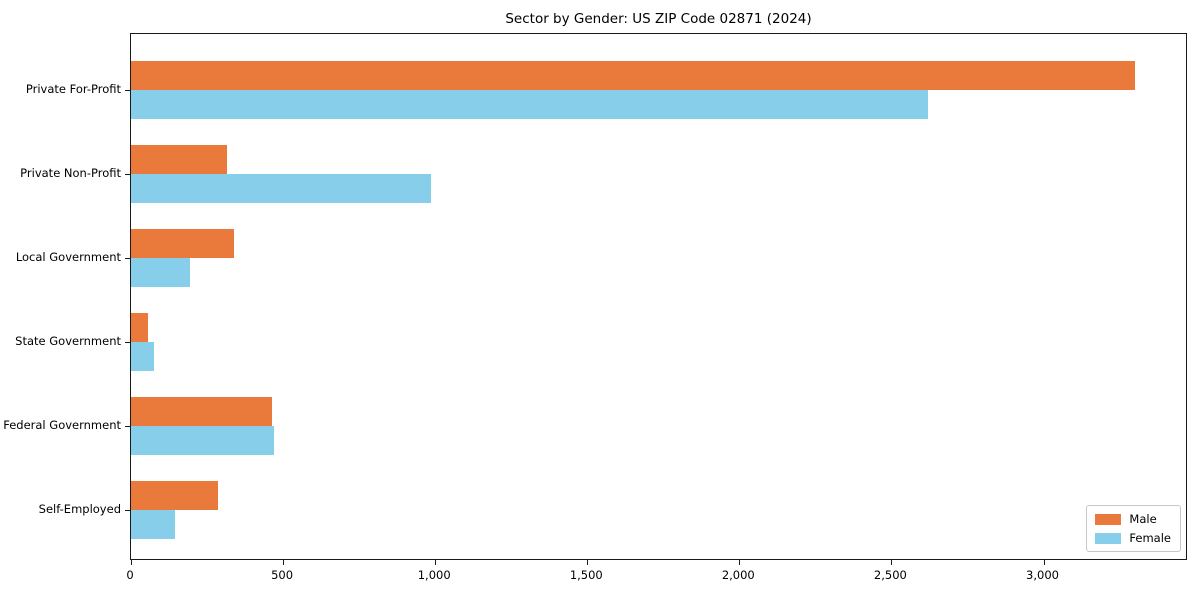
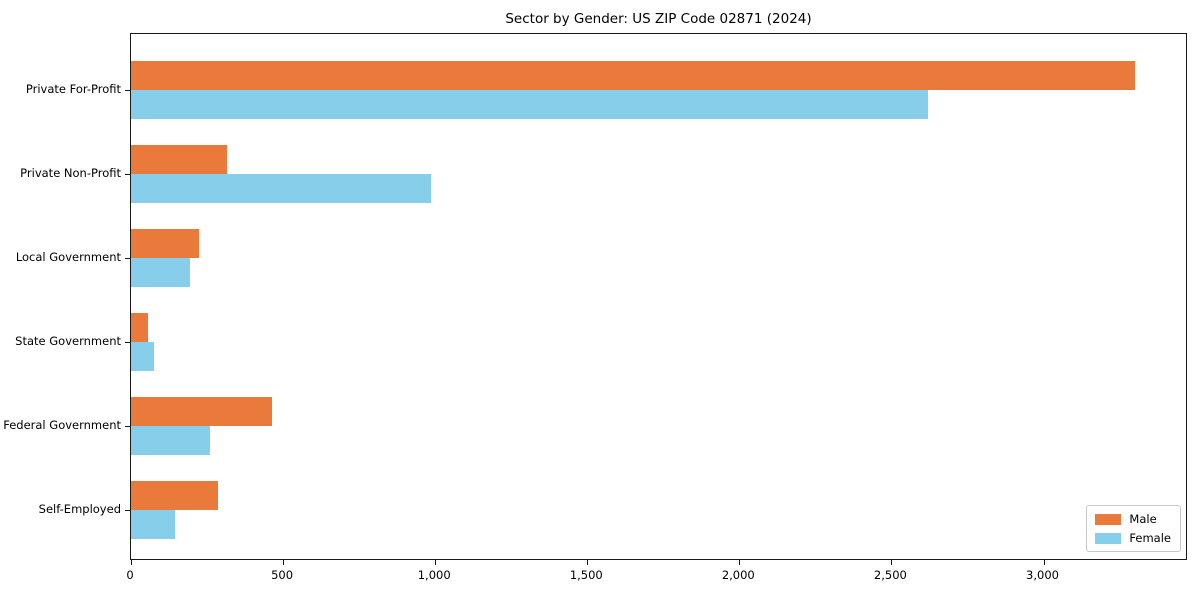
Male/Local Government: 340 -> 220
Female/Federal Government: 470 -> 260
